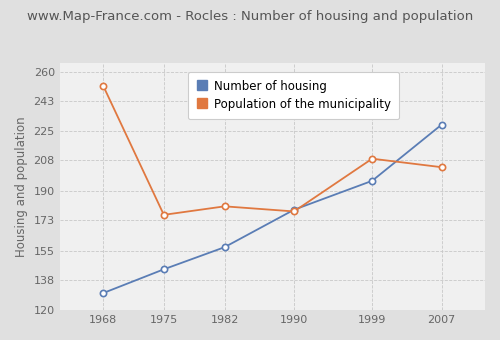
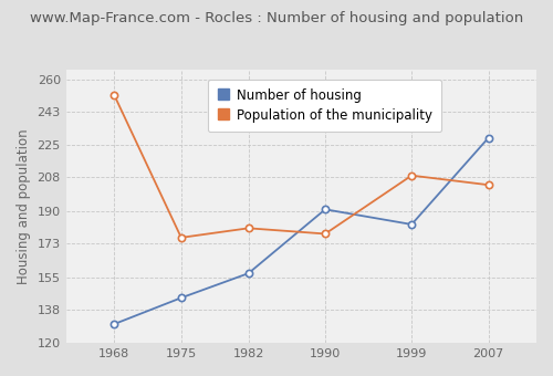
Number of housing/1990: 179 -> 191
Number of housing/1999: 196 -> 183
